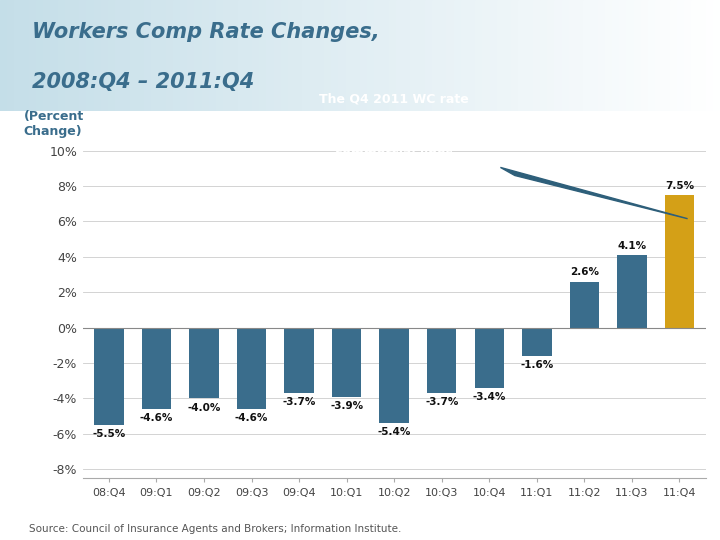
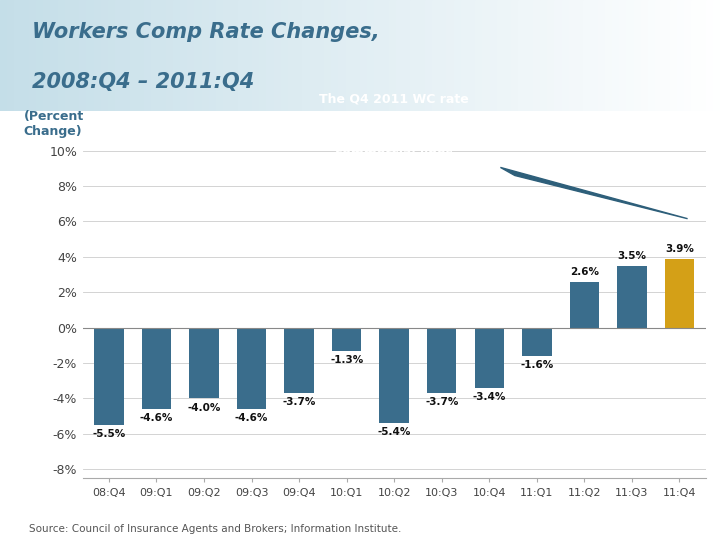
10:Q1: -3.9% -> -1.3%
11:Q3: 4.1% -> 3.5%
11:Q4: 7.5% -> 3.9%
